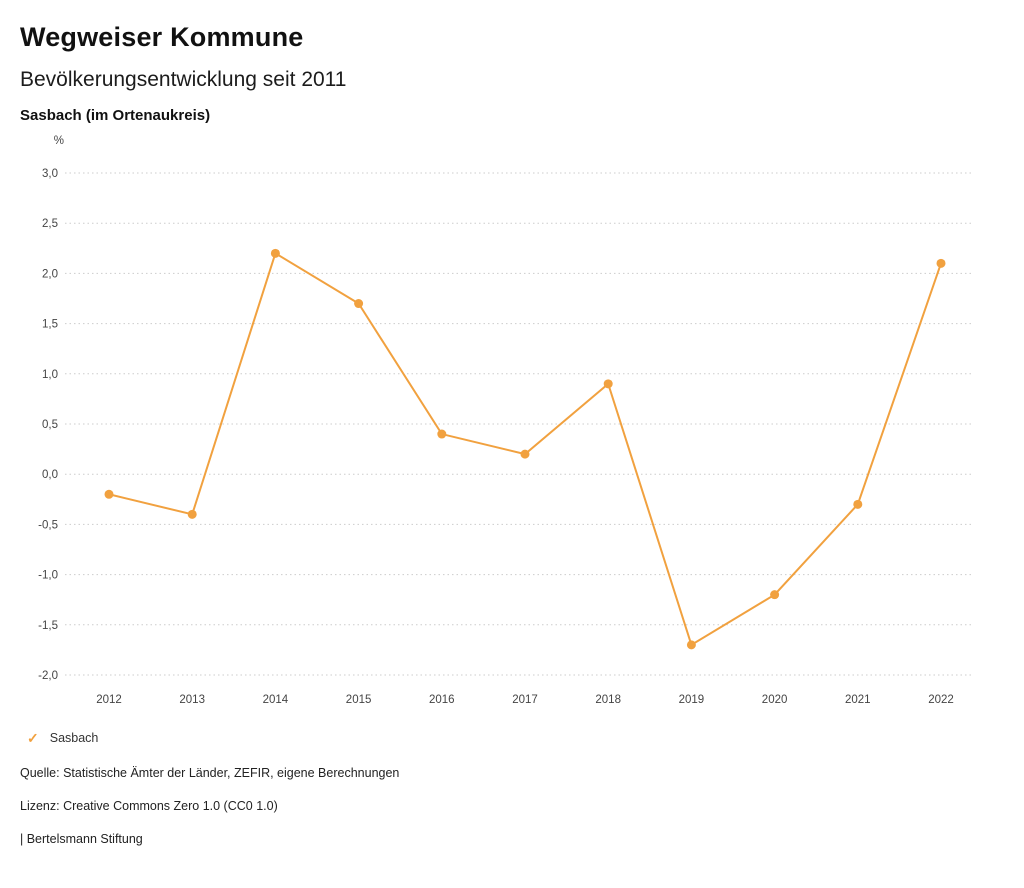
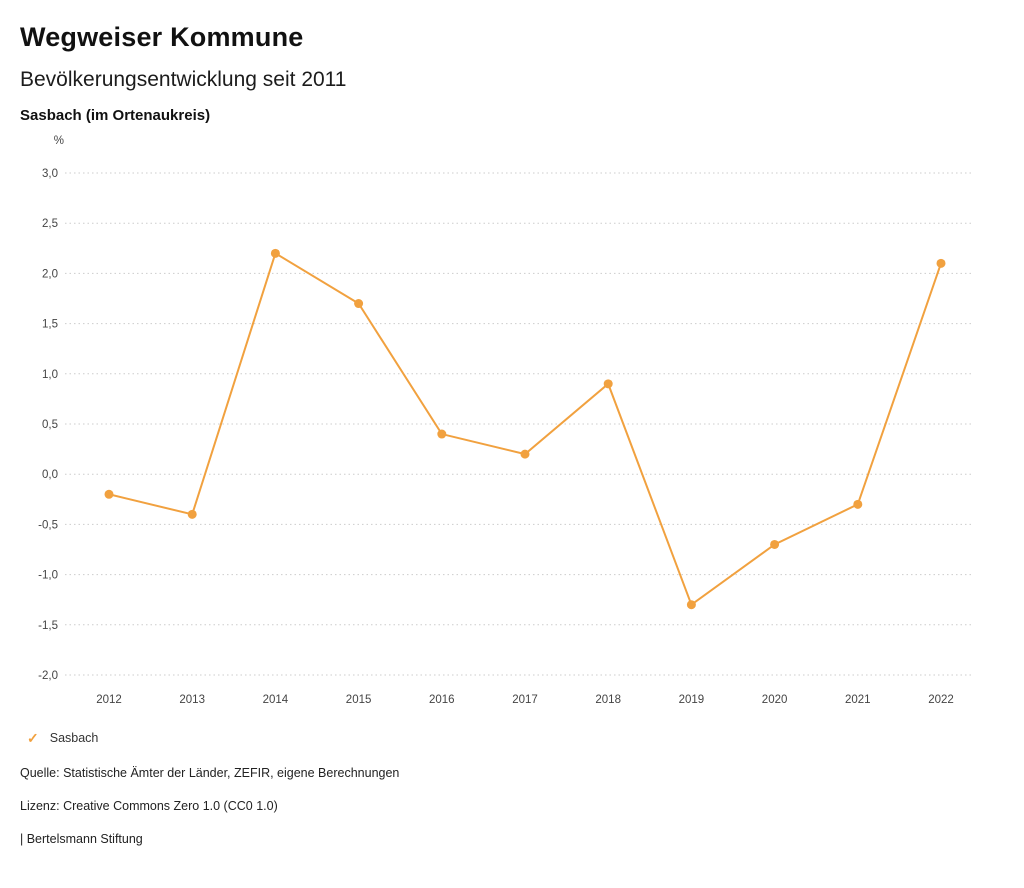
2019: -1,7 -> -1,3
2020: -1,2 -> -0,7
